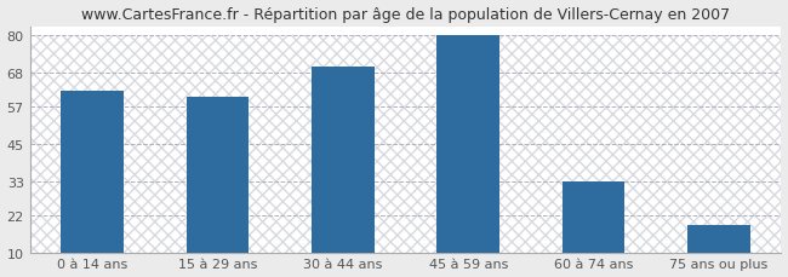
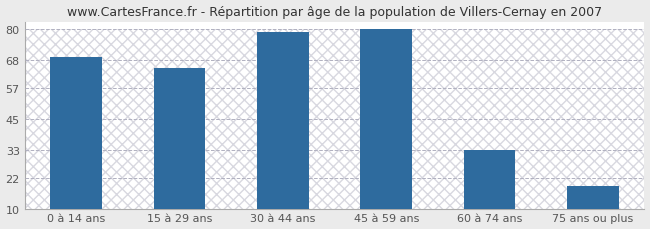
0 à 14 ans: 62 -> 69
15 à 29 ans: 60 -> 65
30 à 44 ans: 70 -> 79
